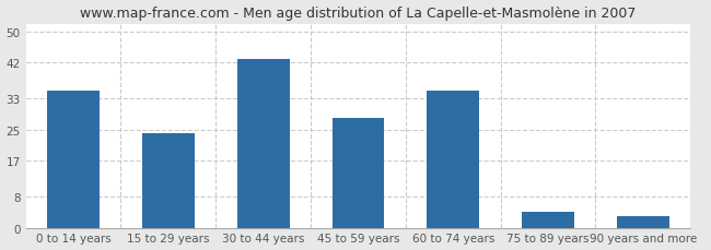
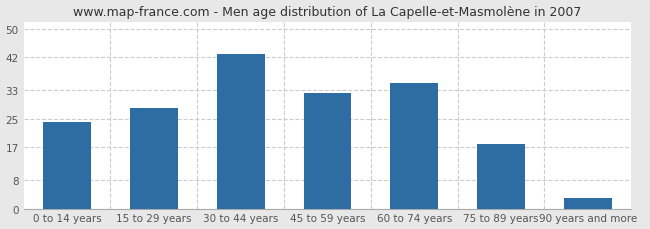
0 to 14 years: 35 -> 24
15 to 29 years: 24 -> 28
45 to 59 years: 28 -> 32
75 to 89 years: 4 -> 18
